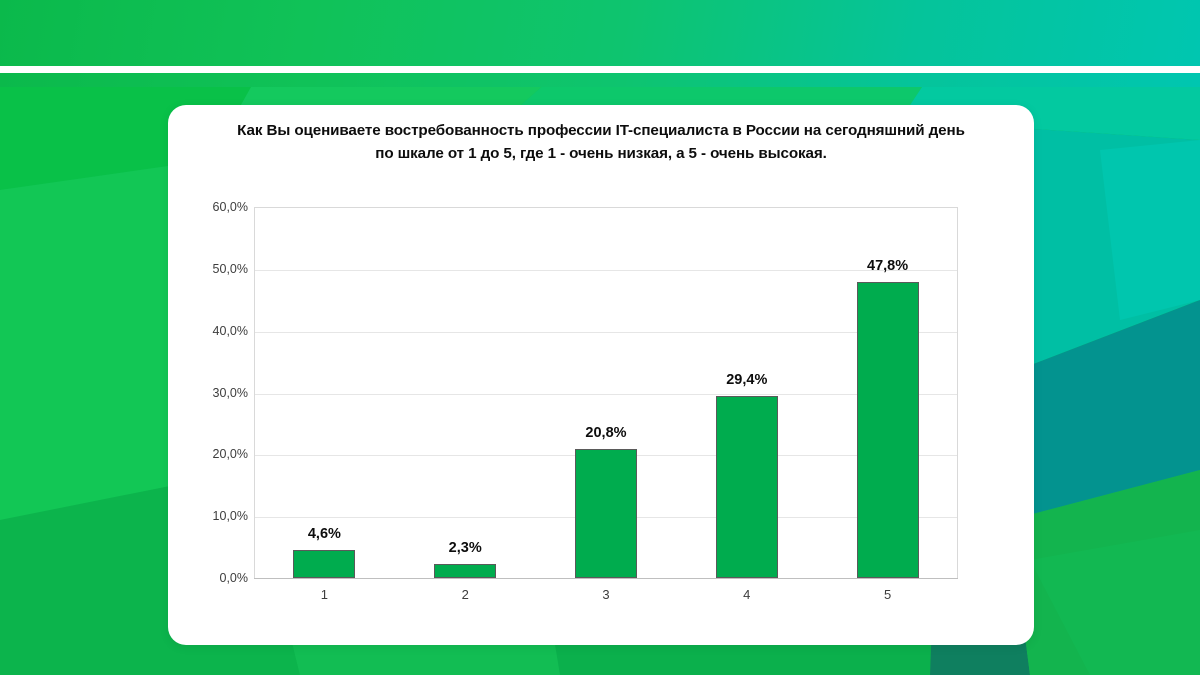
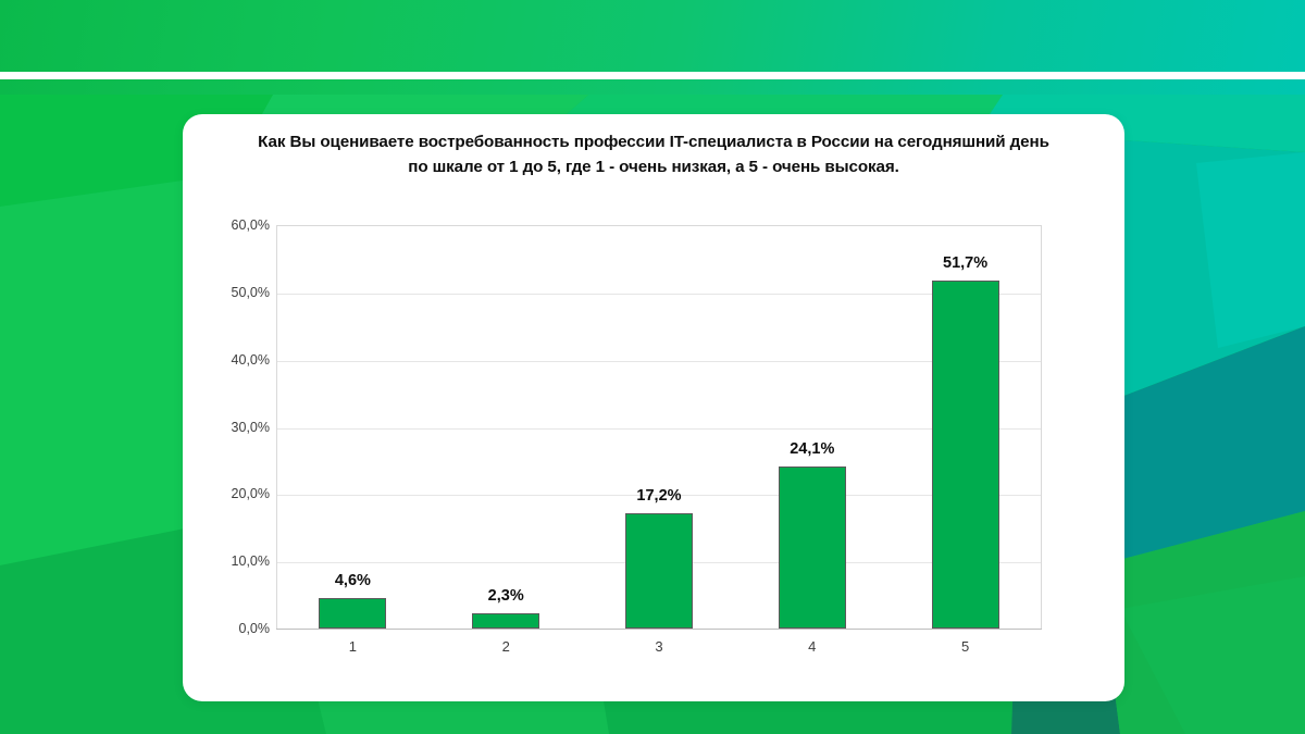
3: 20,8% -> 17,2%
4: 29,4% -> 24,1%
5: 47,8% -> 51,7%
